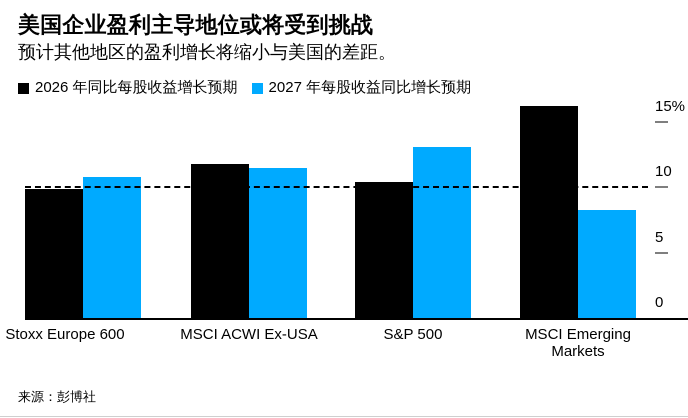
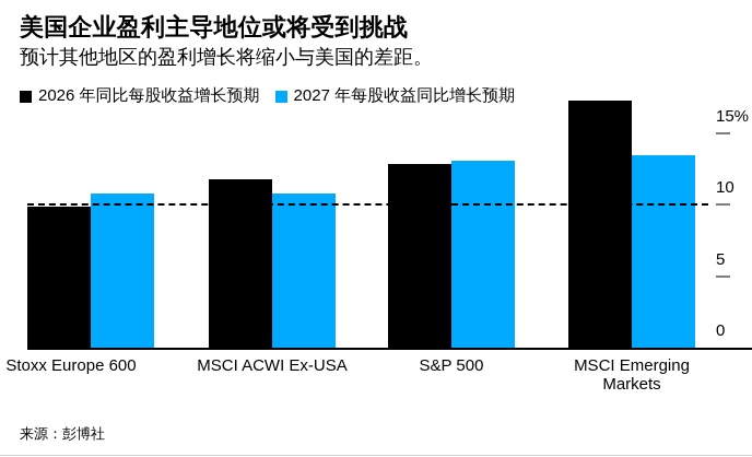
2027 年每股收益同比增长预期/MSCI ACWI Ex-USA: 11.5% -> 10.8%
2026 年同比每股收益增长预期/S&P 500: 10.4% -> 12.9%
2026 年同比每股收益增长预期/MSCI Emerging Markets: 16.2% -> 17.3%
2027 年每股收益同比增长预期/MSCI Emerging Markets: 8.3% -> 13.5%
